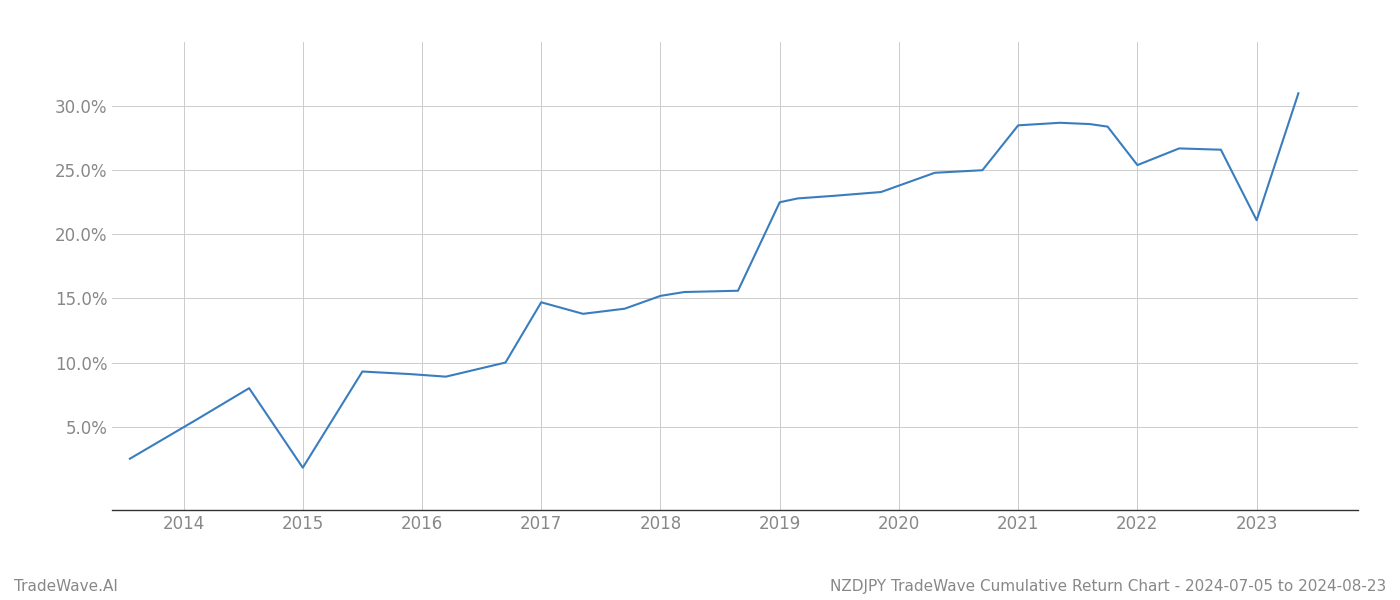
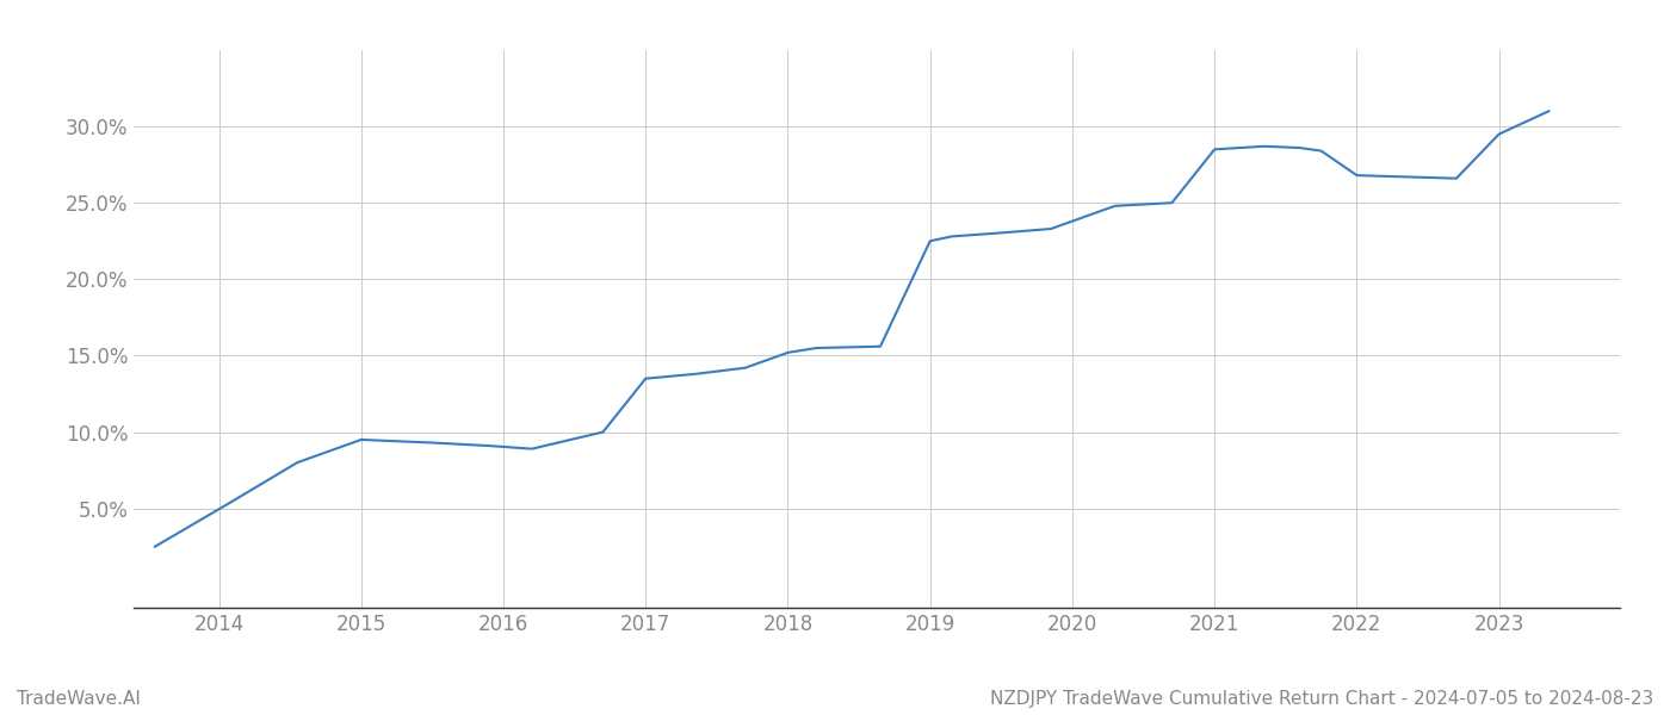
2015: 1.8% -> 9.5%
2017: 14.7% -> 13.5%
2022: 25.4% -> 26.8%
2023: 21.1% -> 29.5%
